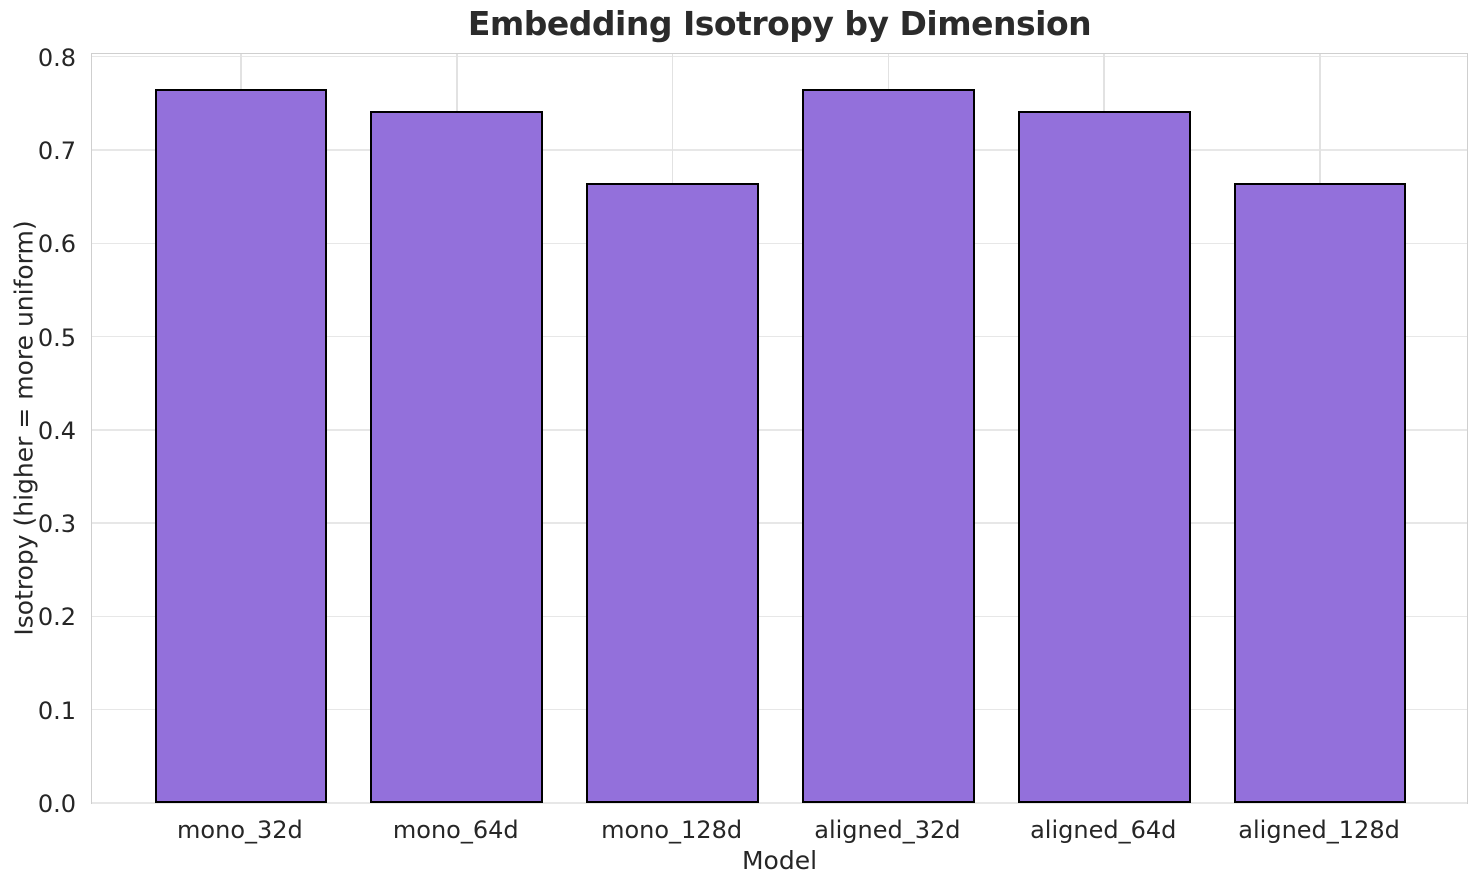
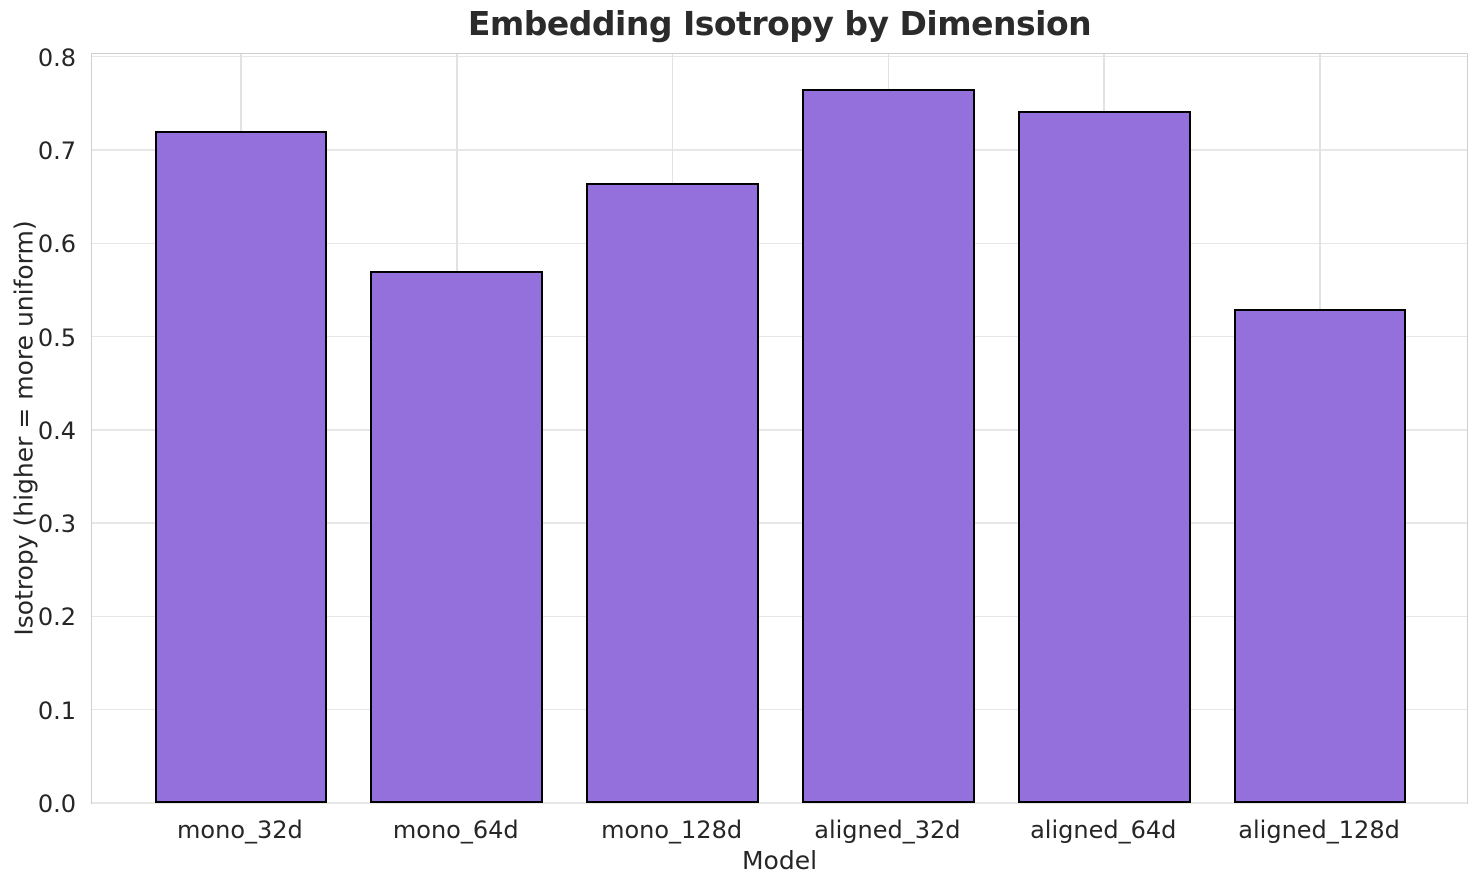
mono_32d: 0.77 -> 0.72
mono_64d: 0.74 -> 0.57
aligned_128d: 0.67 -> 0.53
